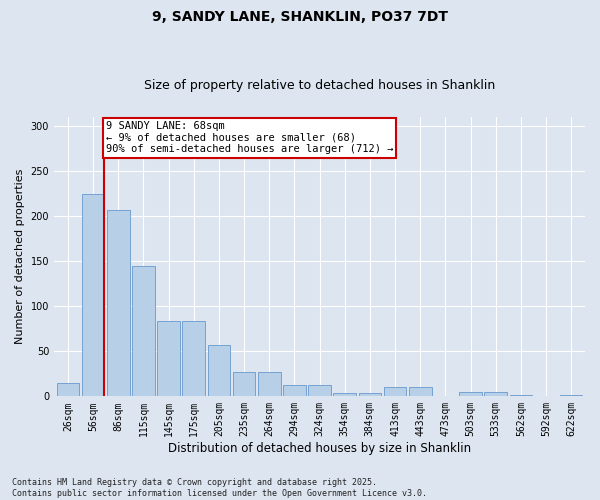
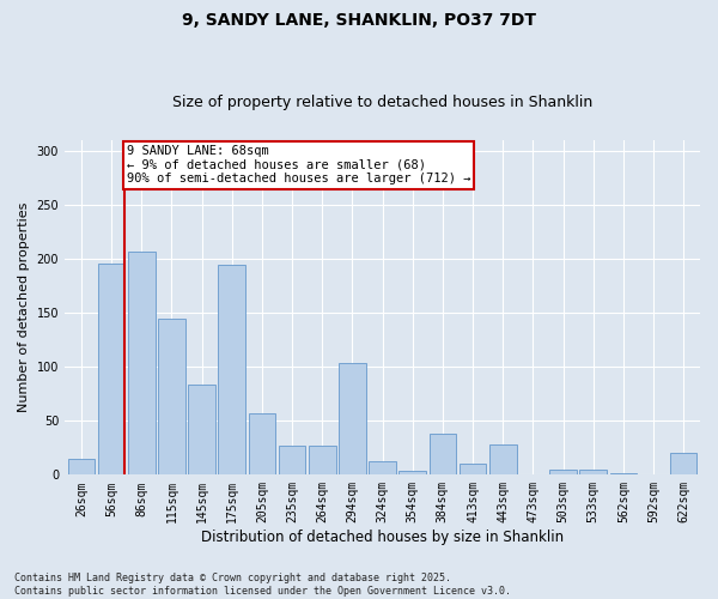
56sqm: 224 -> 196
175sqm: 83 -> 194
294sqm: 13 -> 104
384sqm: 4 -> 38
443sqm: 10 -> 28
622sqm: 2 -> 20
